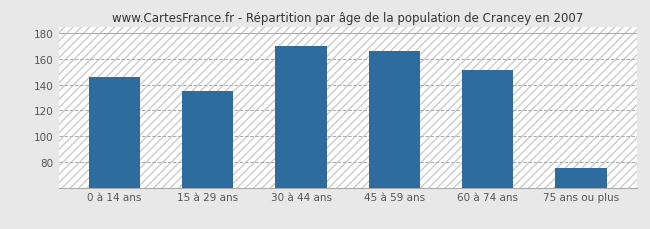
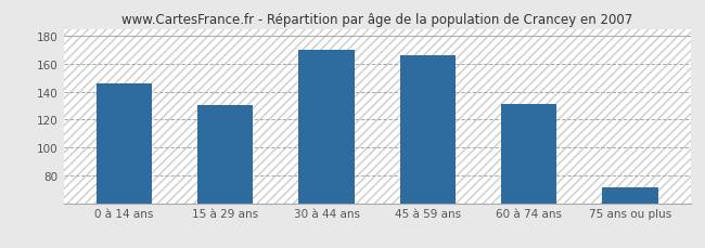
15 à 29 ans: 135 -> 130
60 à 74 ans: 151 -> 131
75 ans ou plus: 75 -> 71
